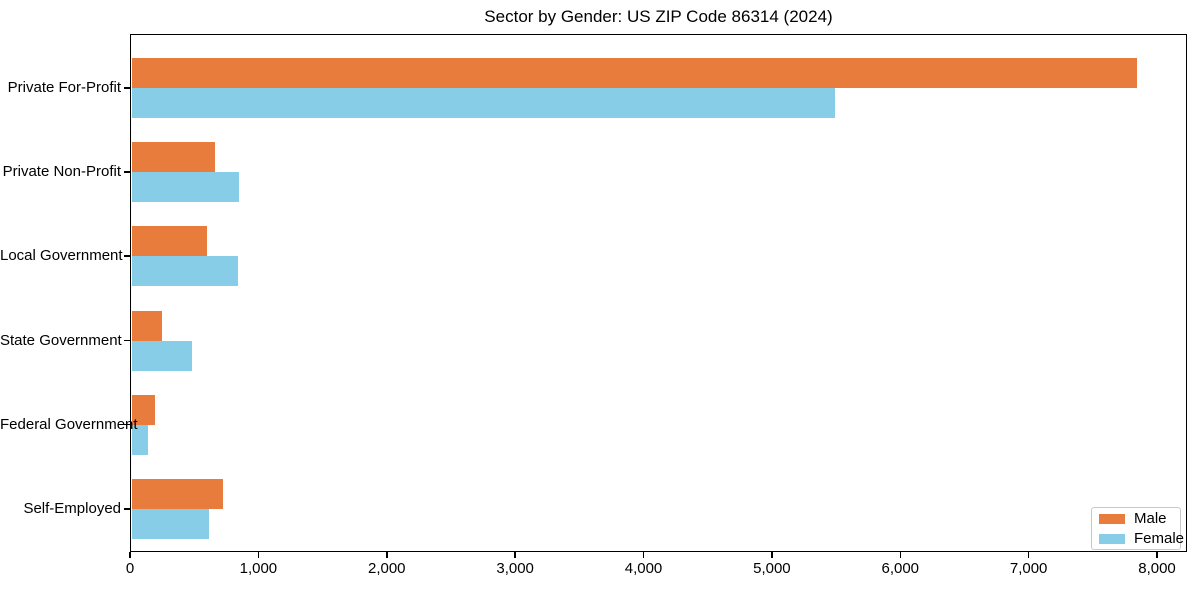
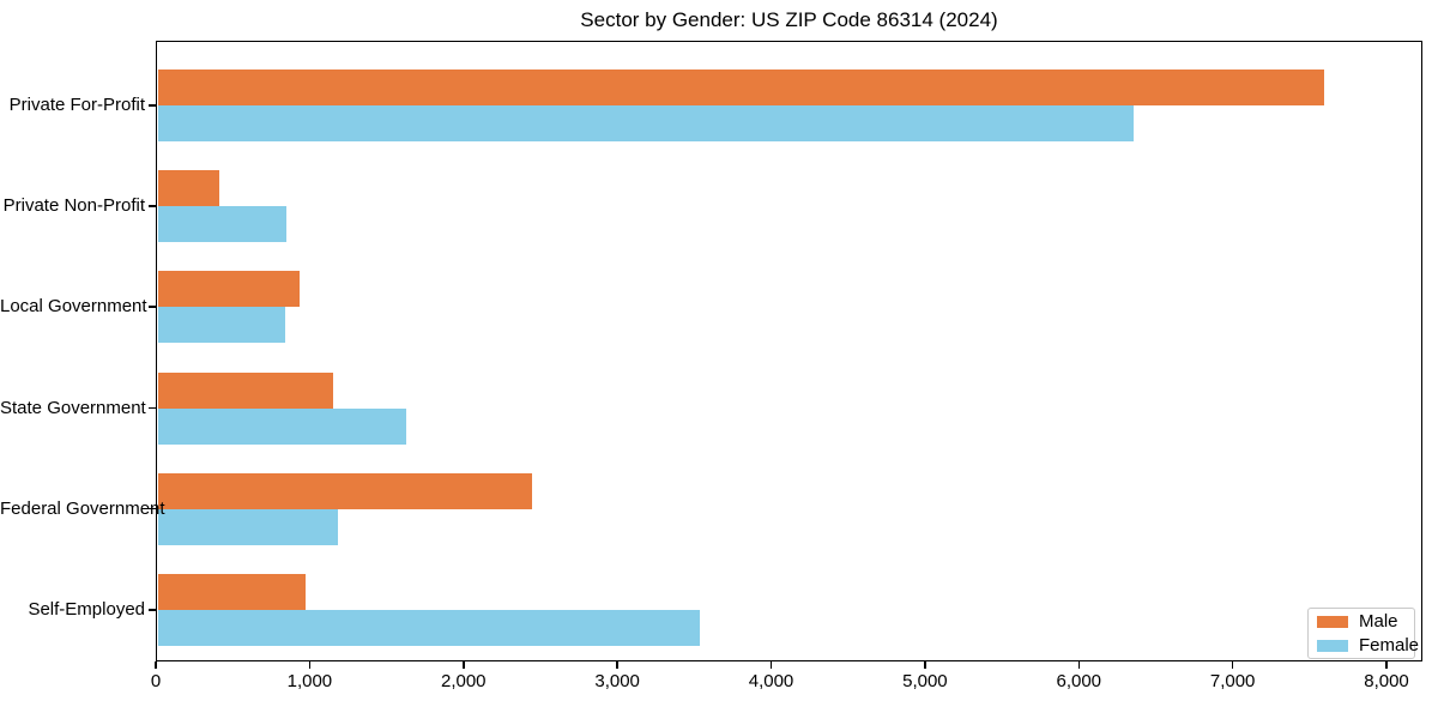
Male/Private For-Profit: 7830 -> 7580
Female/Private For-Profit: 5480 -> 6340
Male/Private Non-Profit: 640 -> 400
Male/Local Government: 580 -> 920
Male/State Government: 240 -> 1140
Female/State Government: 460 -> 1610
Male/Federal Government: 180 -> 2430
Female/Federal Government: 120 -> 1170
Male/Self-Employed: 710 -> 960
Female/Self-Employed: 600 -> 3520
